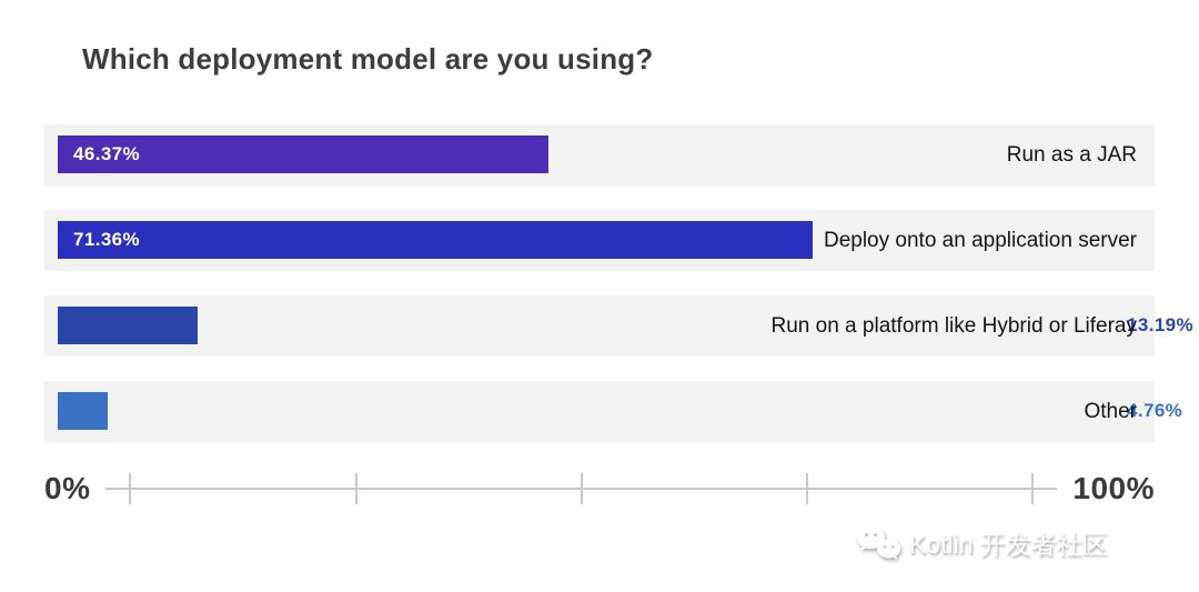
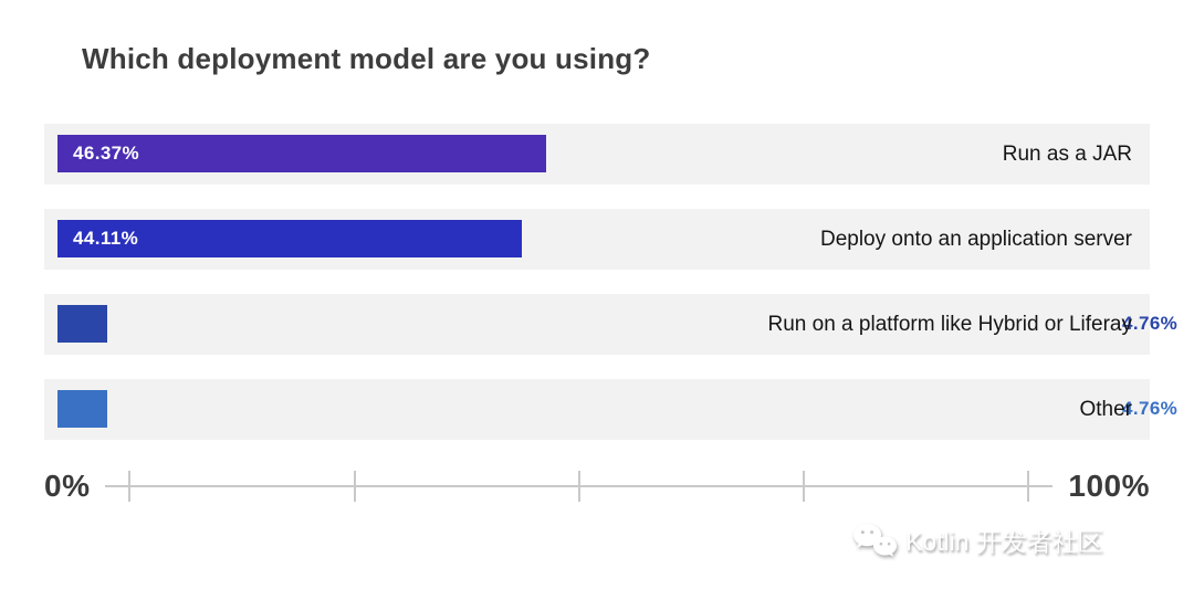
Deploy onto an application server: 71.36% -> 44.11%
Run on a platform like Hybrid or Liferay: 13.19% -> 4.76%
